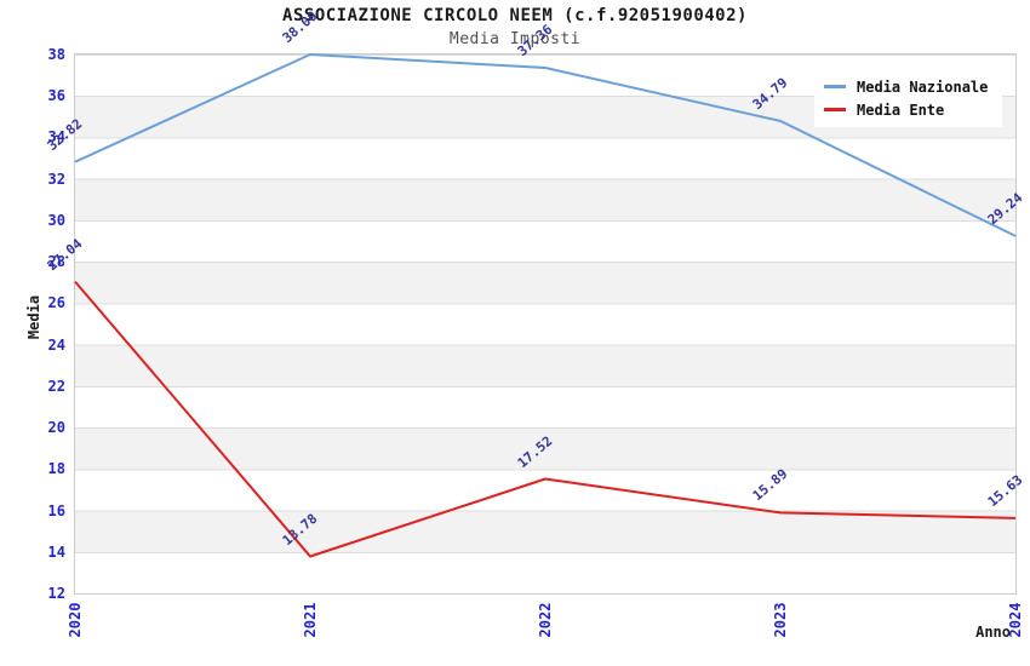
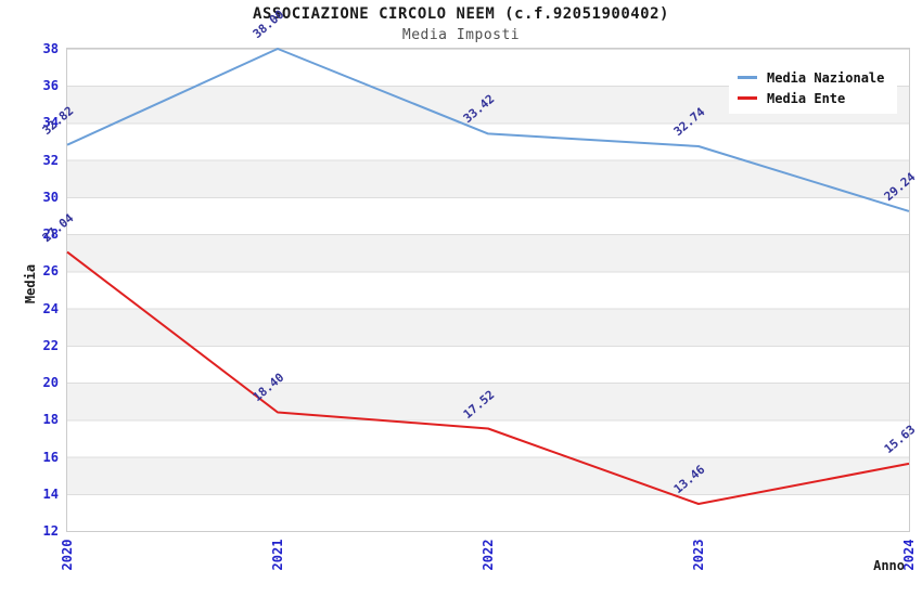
Media Ente/2021: 13.78 -> 18.40
Media Nazionale/2022: 37.36 -> 33.42
Media Nazionale/2023: 34.79 -> 32.74
Media Ente/2023: 15.89 -> 13.46
